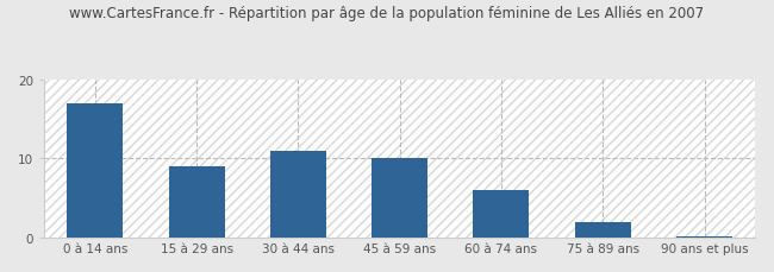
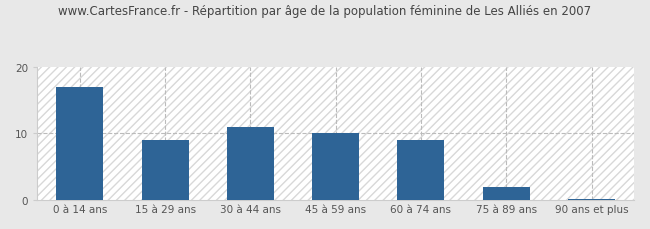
60 à 74 ans: 6.0 -> 9.0
